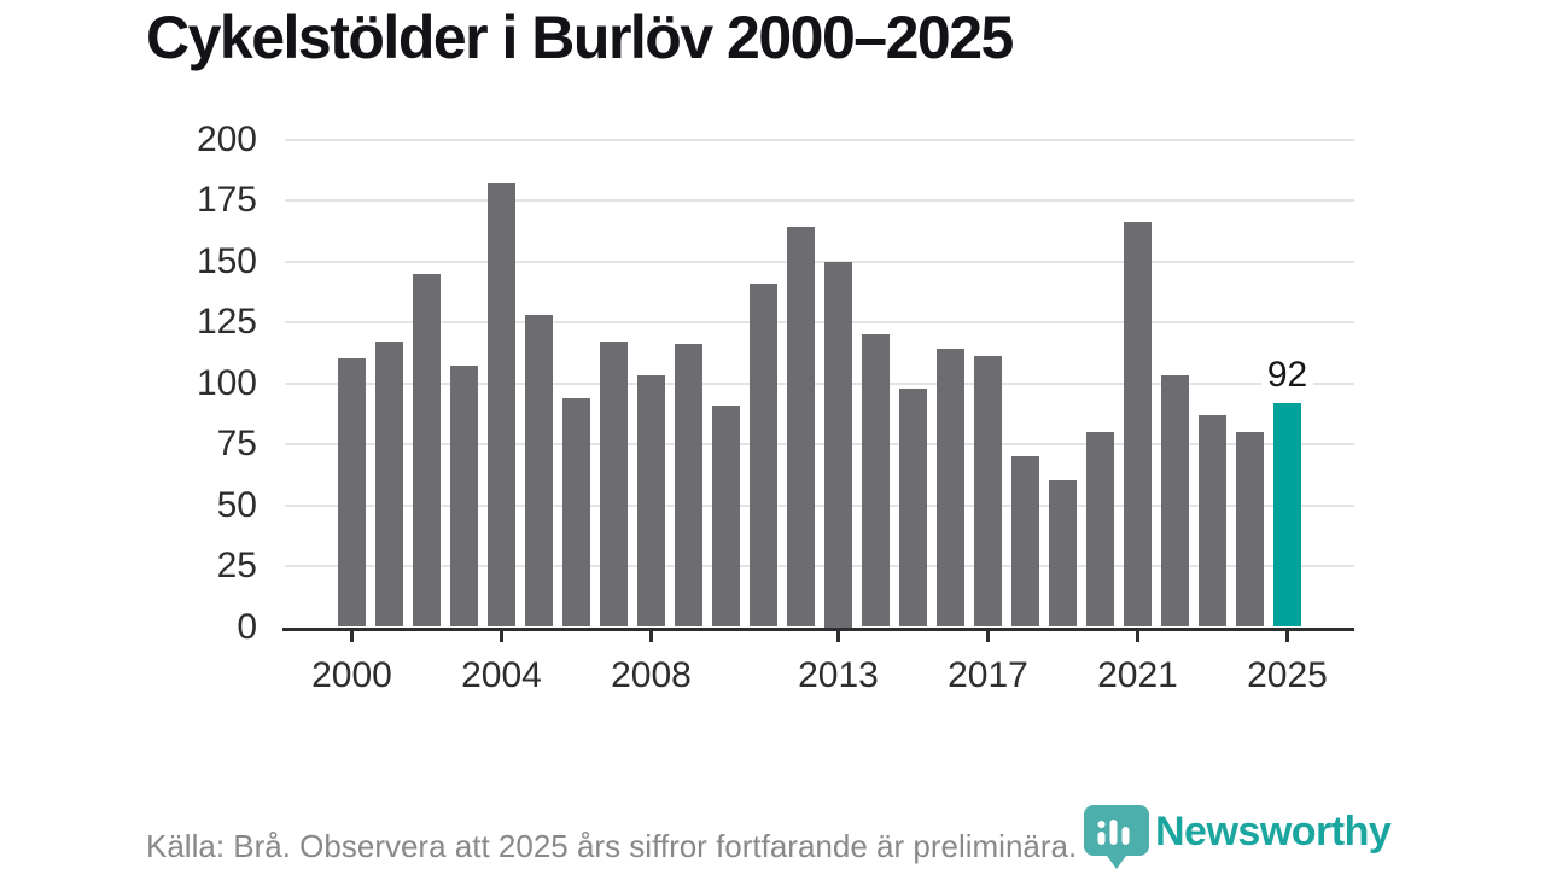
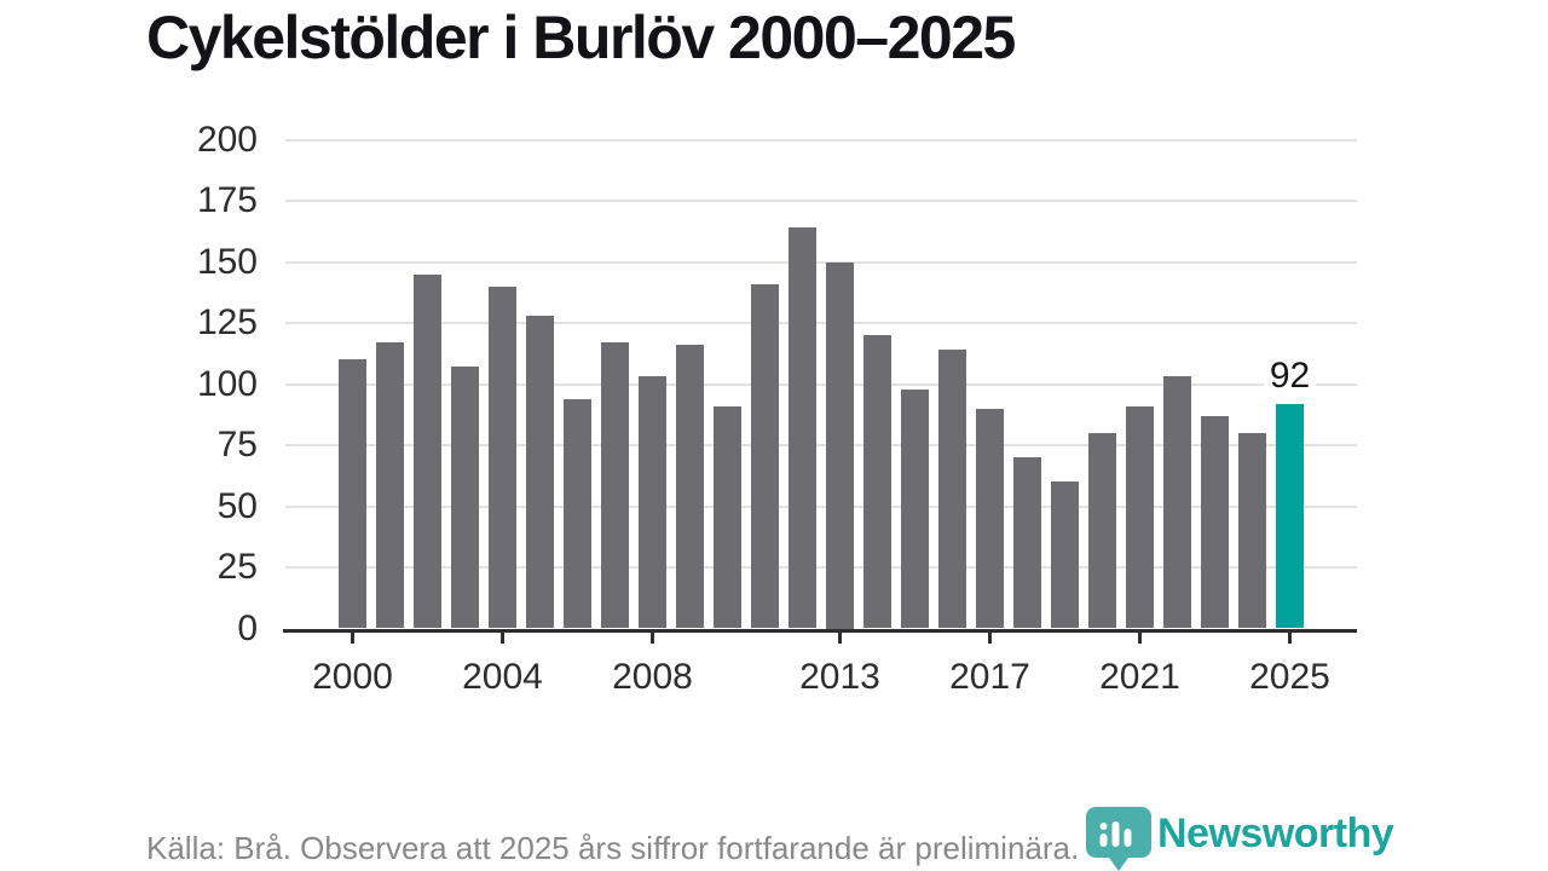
2004: 182 -> 140
2017: 111 -> 90
2021: 166 -> 91
